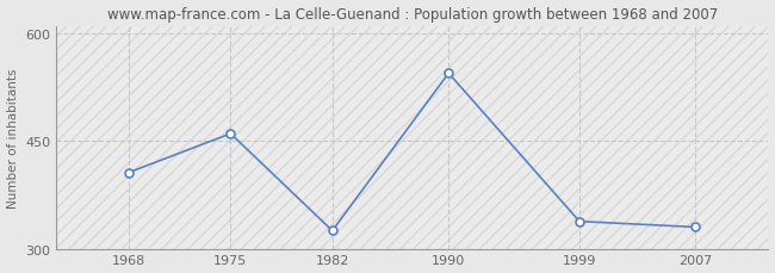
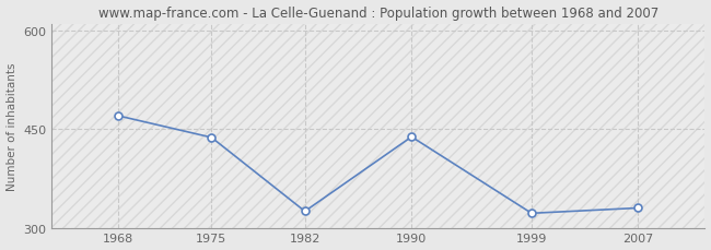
1968: 406 -> 470
1975: 460 -> 437
1990: 544 -> 438
1999: 338 -> 322
